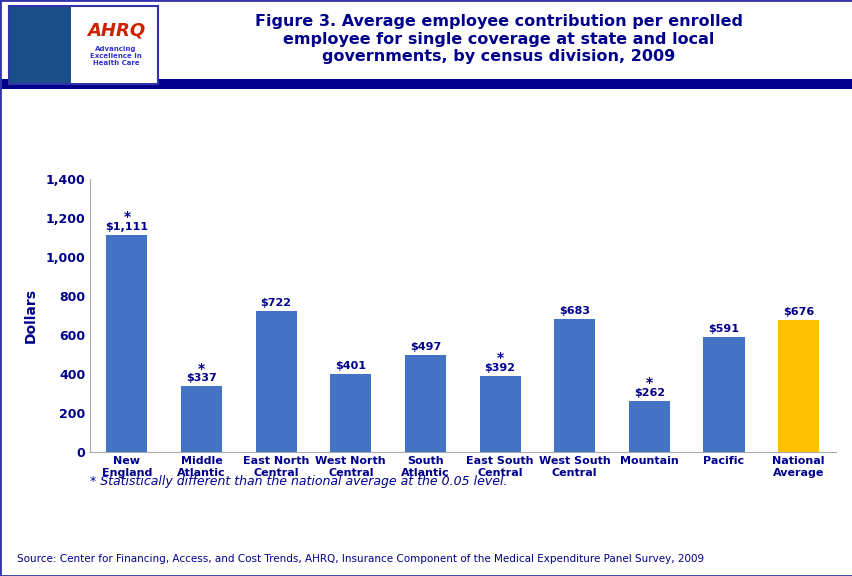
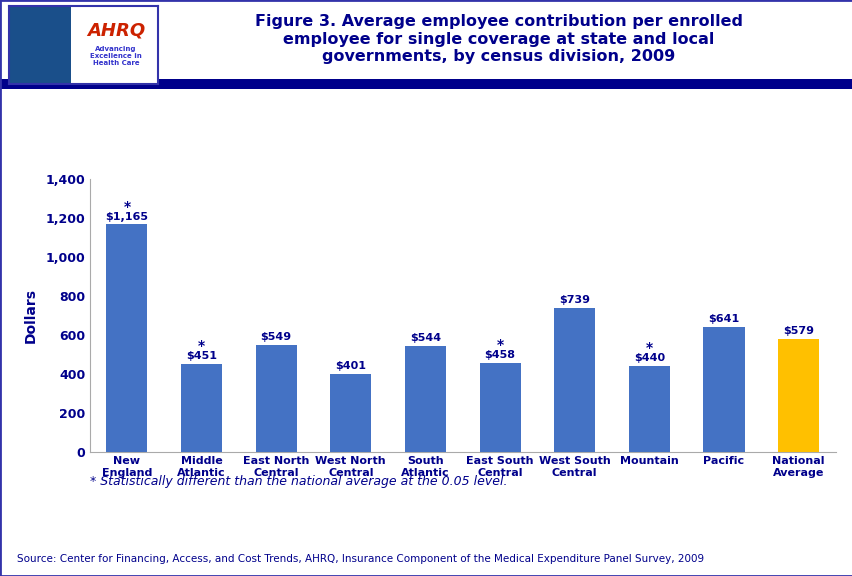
New England: $1,111 -> $1,165
Middle Atlantic: $337 -> $451
East North Central: $722 -> $549
South Atlantic: $497 -> $544
East South Central: $392 -> $458
West South Central: $683 -> $739
Mountain: $262 -> $440
Pacific: $591 -> $641
National Average: $676 -> $579
